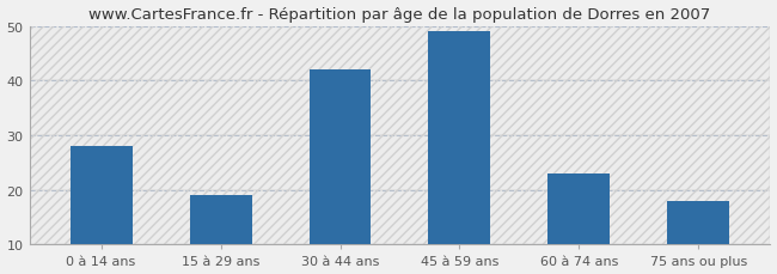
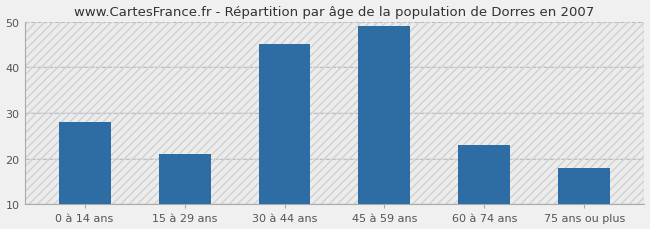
15 à 29 ans: 19 -> 21
30 à 44 ans: 42 -> 45
